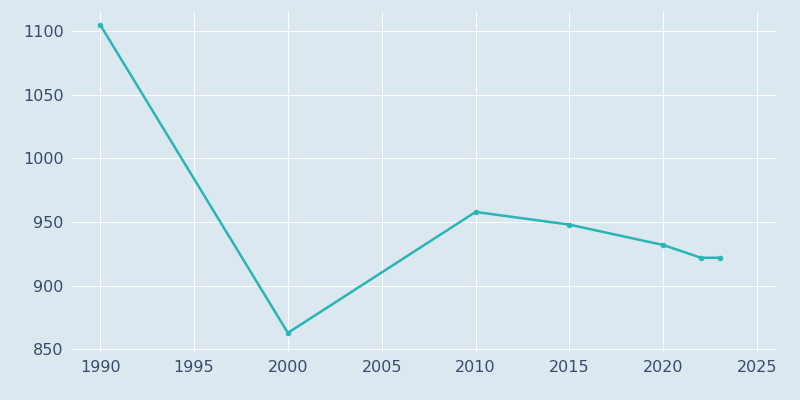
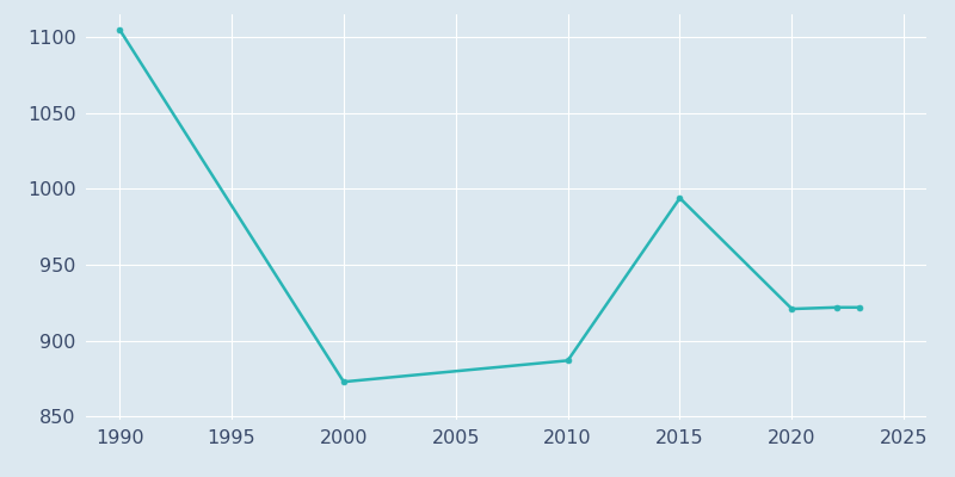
2000: 863 -> 873
2010: 958 -> 887
2015: 948 -> 994
2020: 932 -> 921
